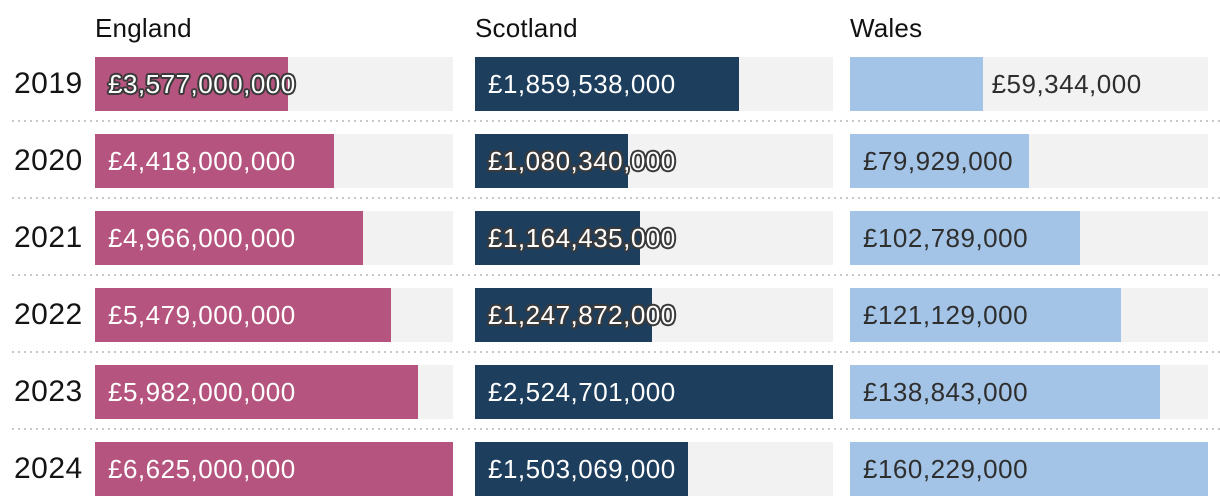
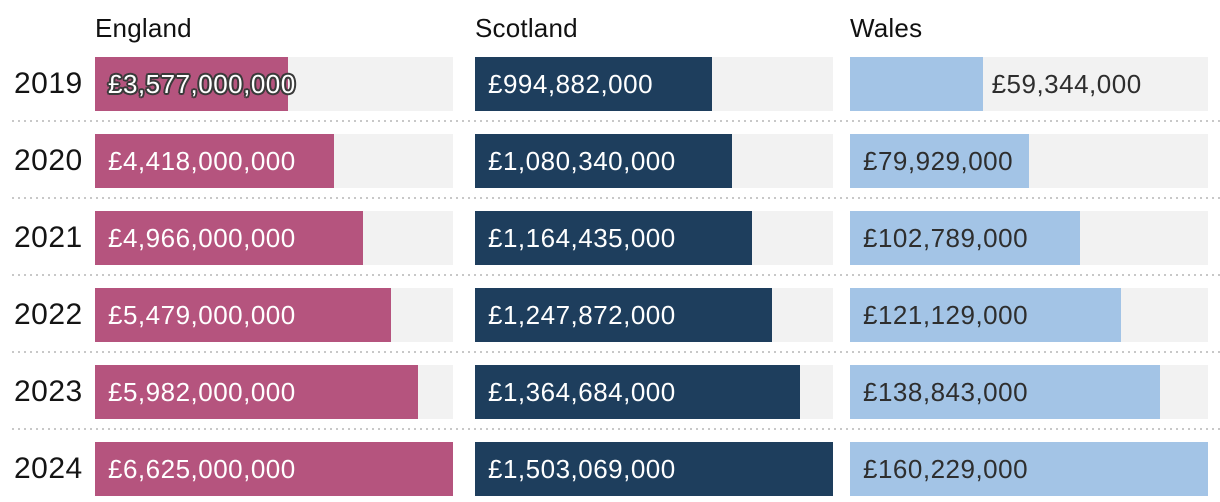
Scotland/2019: £1,859,538,000 -> £994,882,000
Scotland/2023: £2,524,701,000 -> £1,364,684,000
